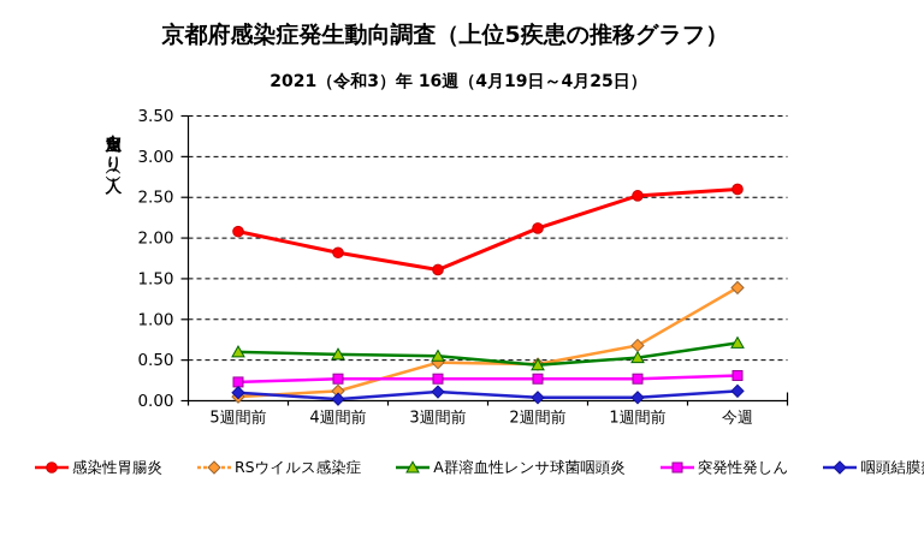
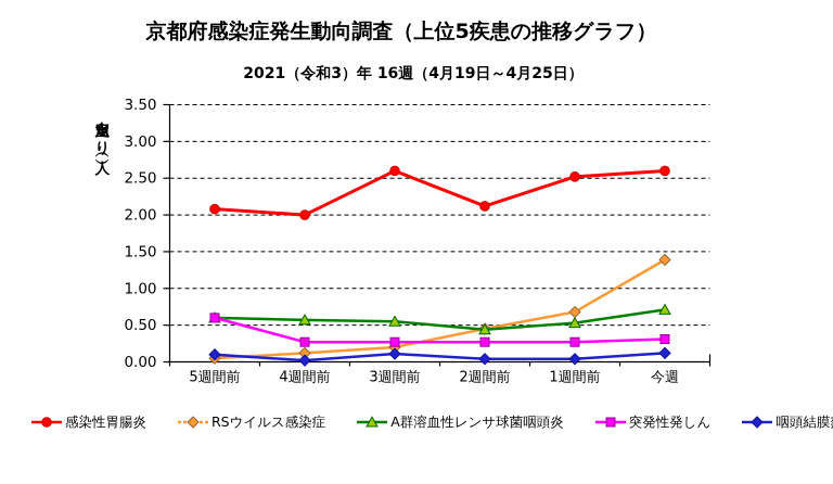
突発性発しん/5週間前: 0.2 -> 0.6
感染性胃腸炎/4週間前: 1.8 -> 2.0
感染性胃腸炎/3週間前: 1.6 -> 2.6
RSウイルス感染症/3週間前: 0.5 -> 0.2
